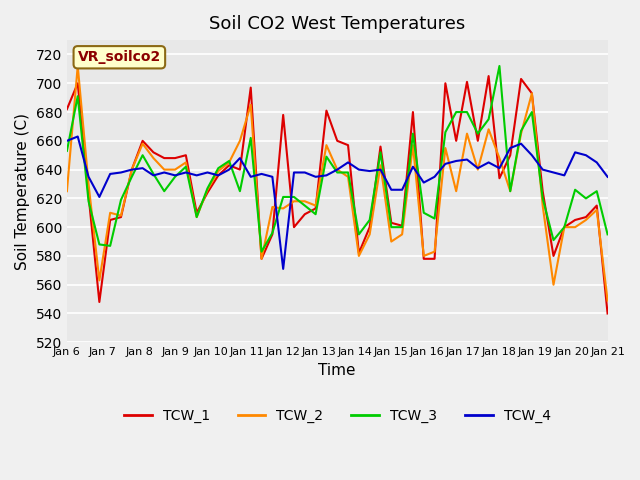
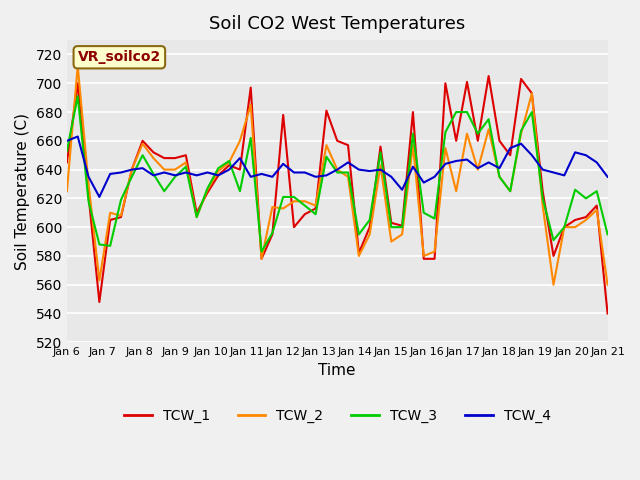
TCW_1/Jan 6: 682 -> 645
TCW_4/Jan 12: 571 -> 644
TCW_4/Jan 15: 626 -> 635
TCW_1/Jan 18: 634 -> 660
TCW_2/Jan 18: 648 -> 635
TCW_3/Jan 18: 712 -> 635
TCW_2/Jan 21: 549 -> 560
